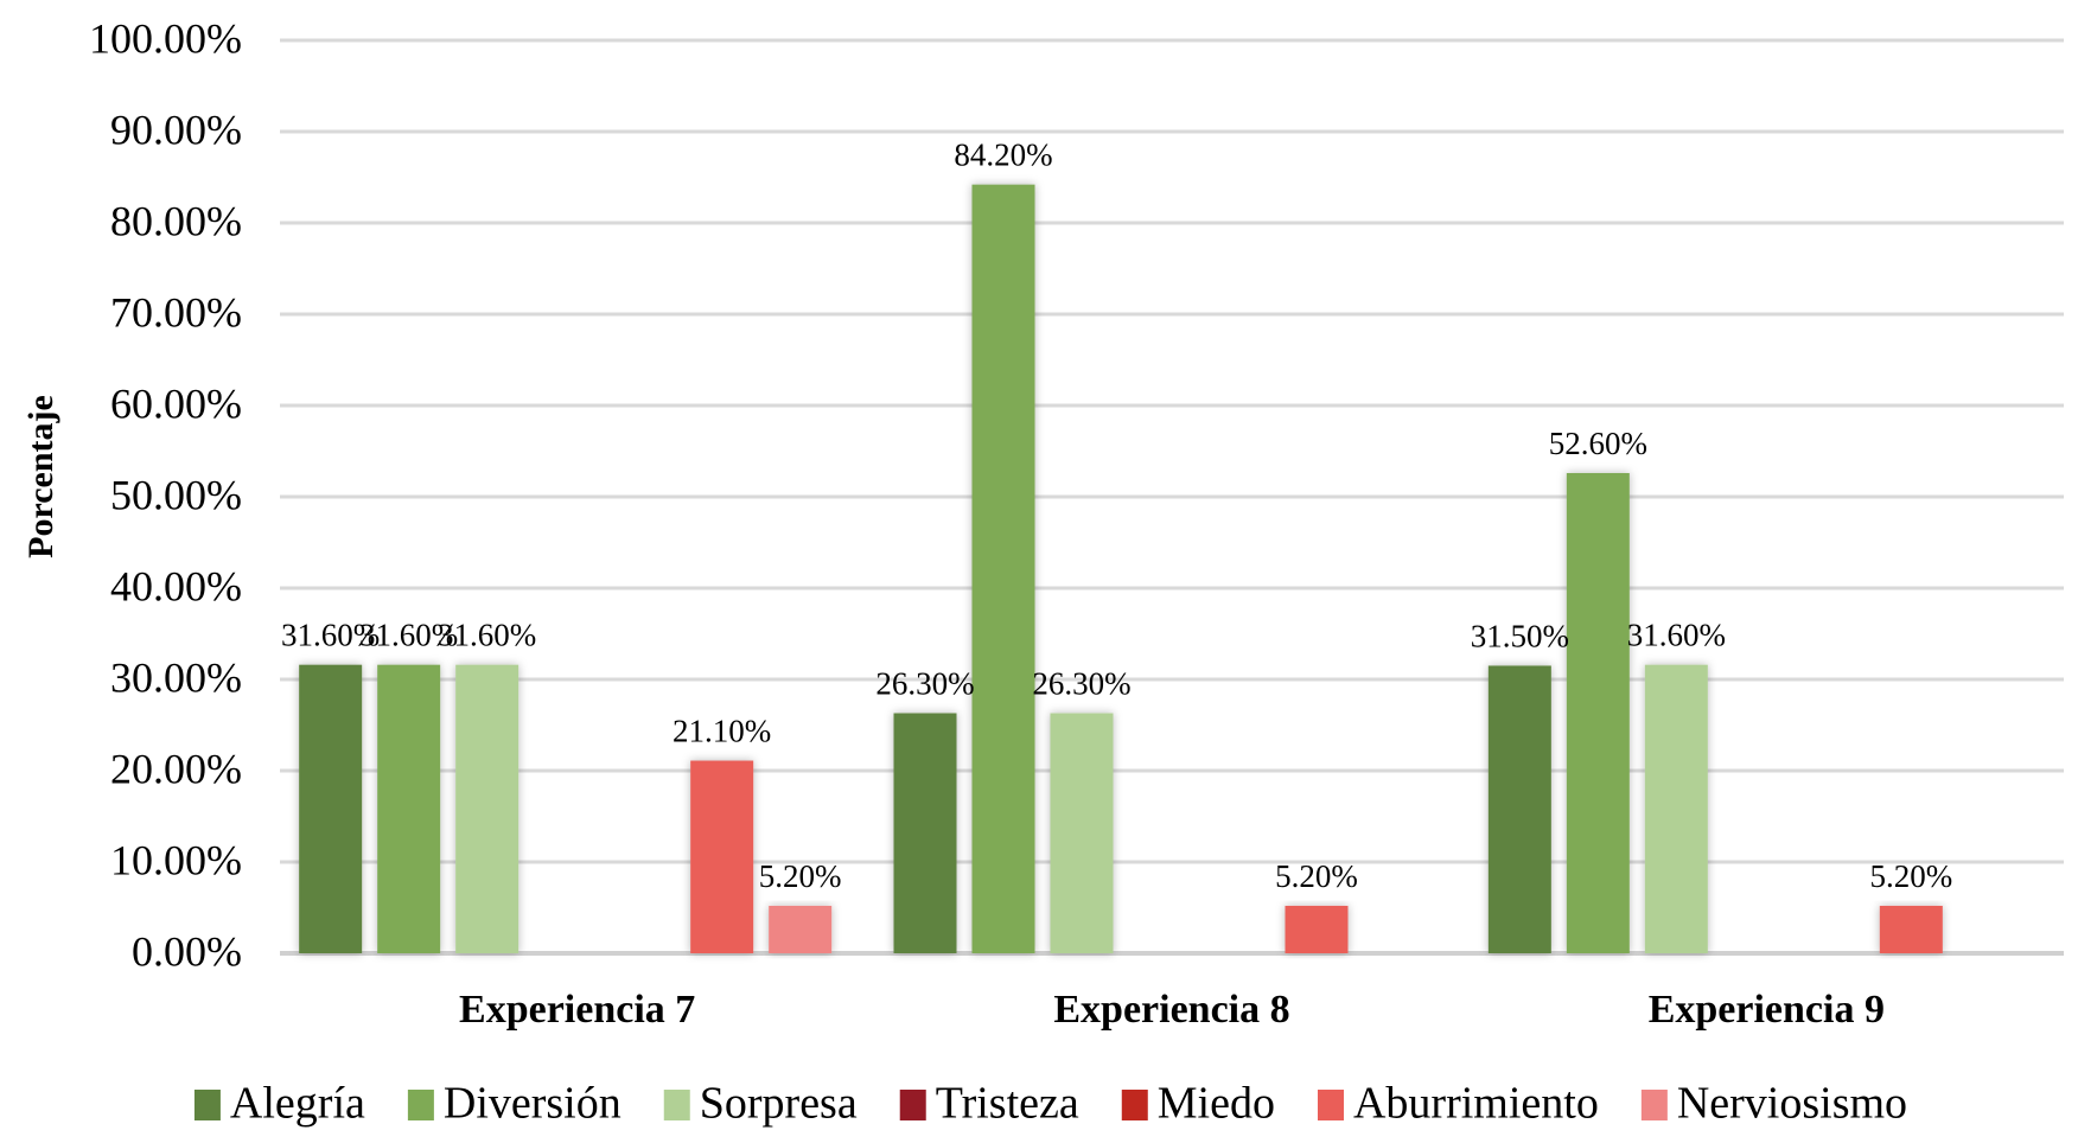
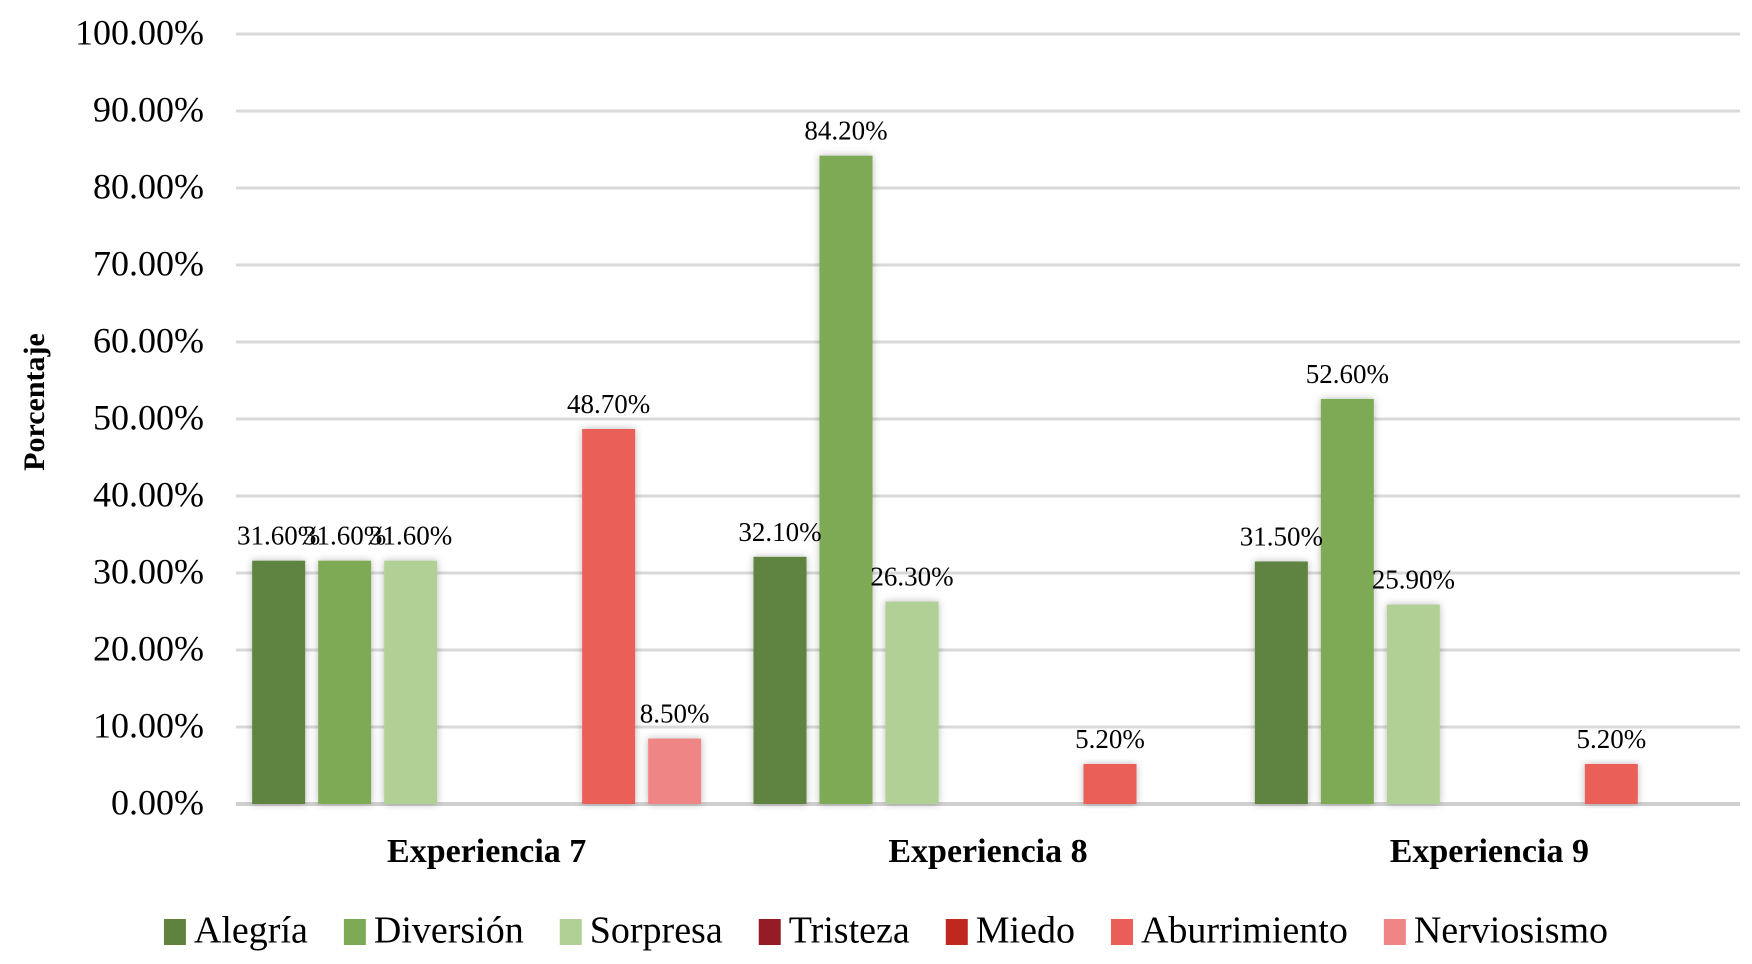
Aburrimiento/Experiencia 7: 21.10% -> 48.70%
Nerviosismo/Experiencia 7: 5.20% -> 8.50%
Alegría/Experiencia 8: 26.30% -> 32.10%
Sorpresa/Experiencia 9: 31.60% -> 25.90%
